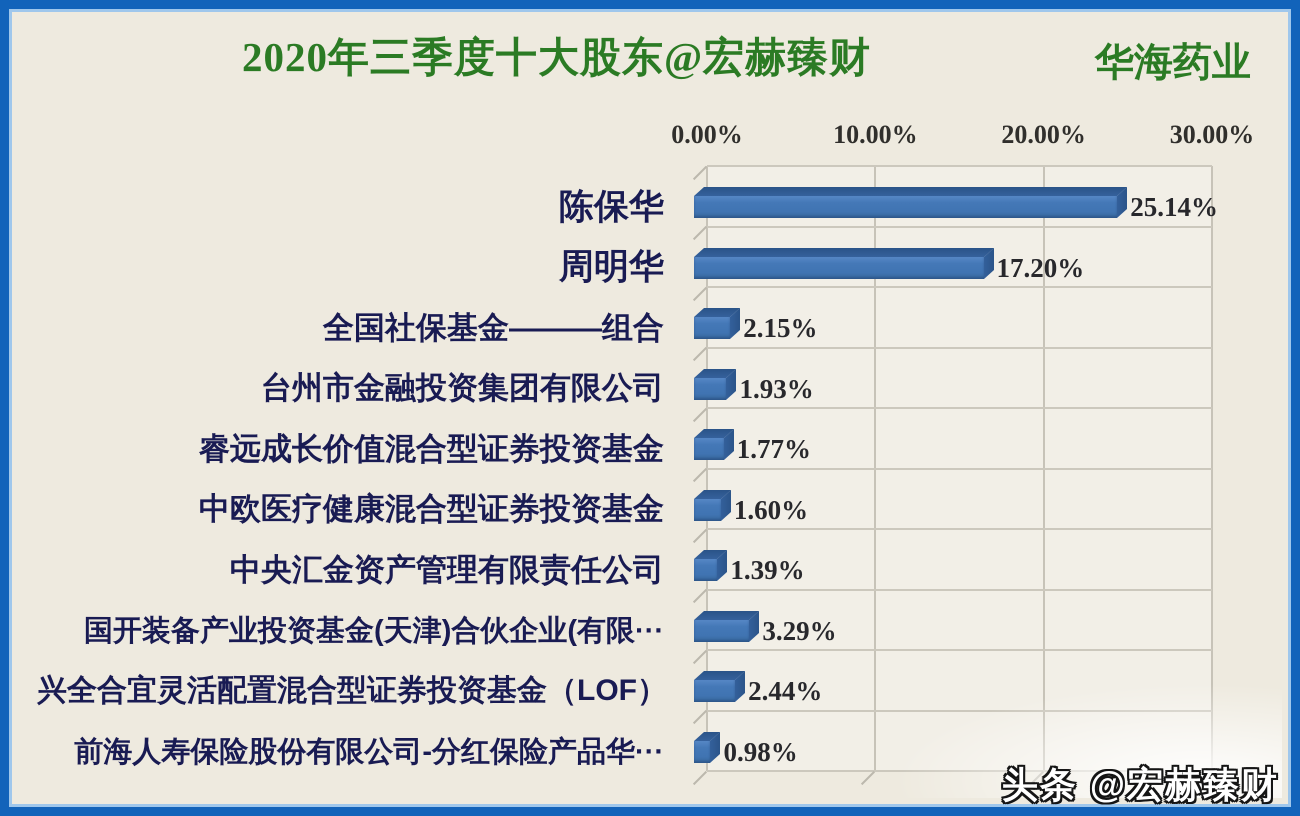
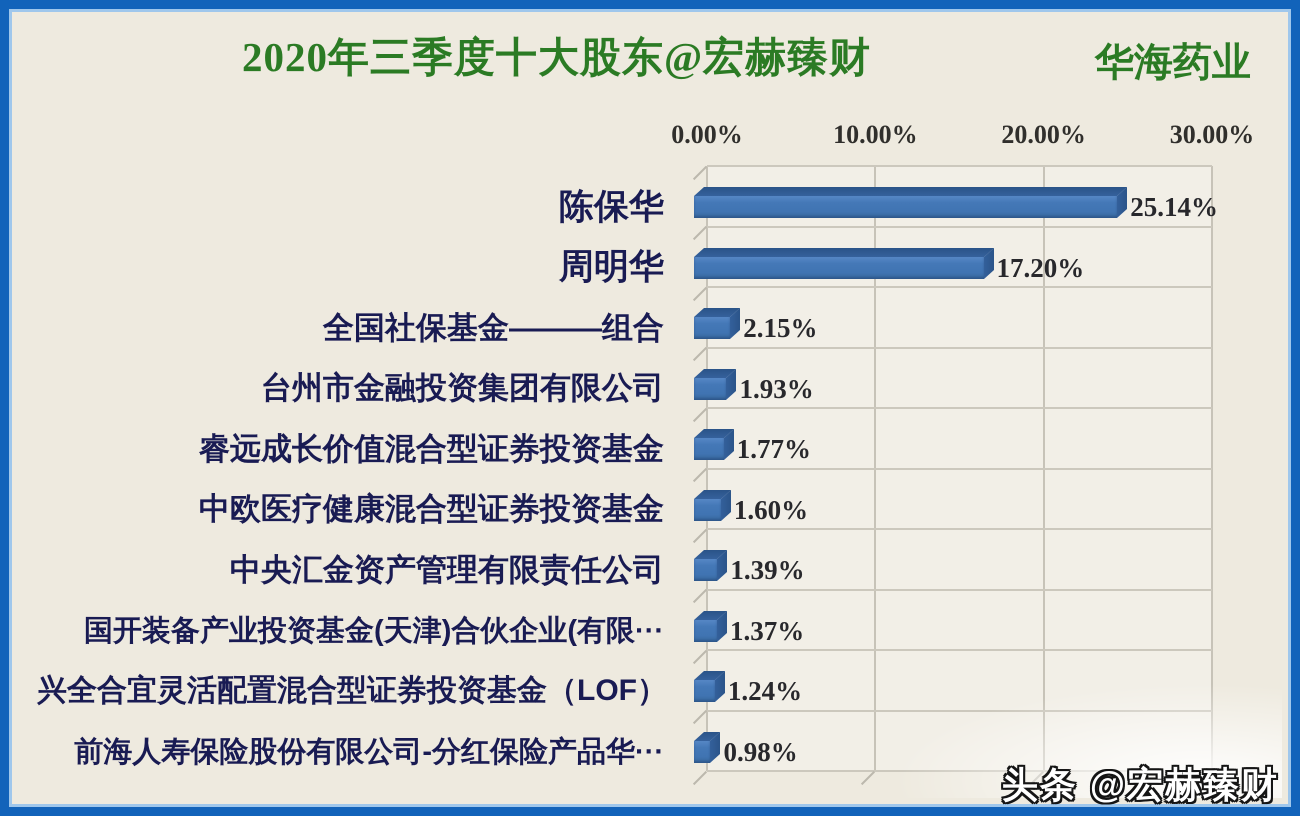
国开装备产业投资基金(天津)合伙企业(有限···: 3.29% -> 1.37%
兴全合宜灵活配置混合型证券投资基金（LOF）: 2.44% -> 1.24%
